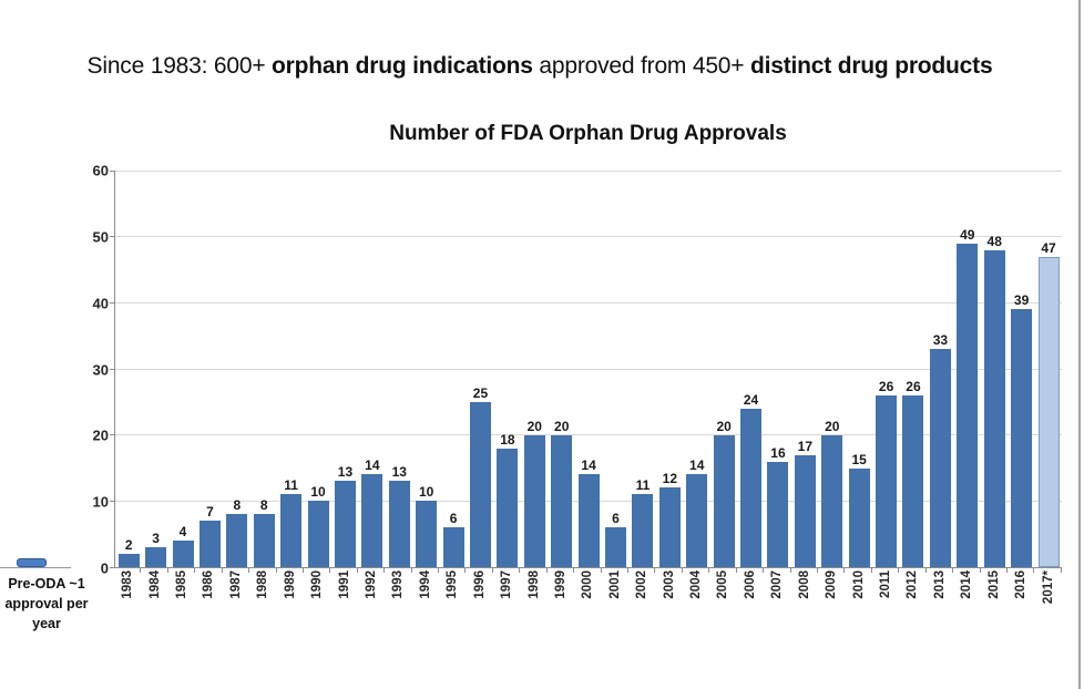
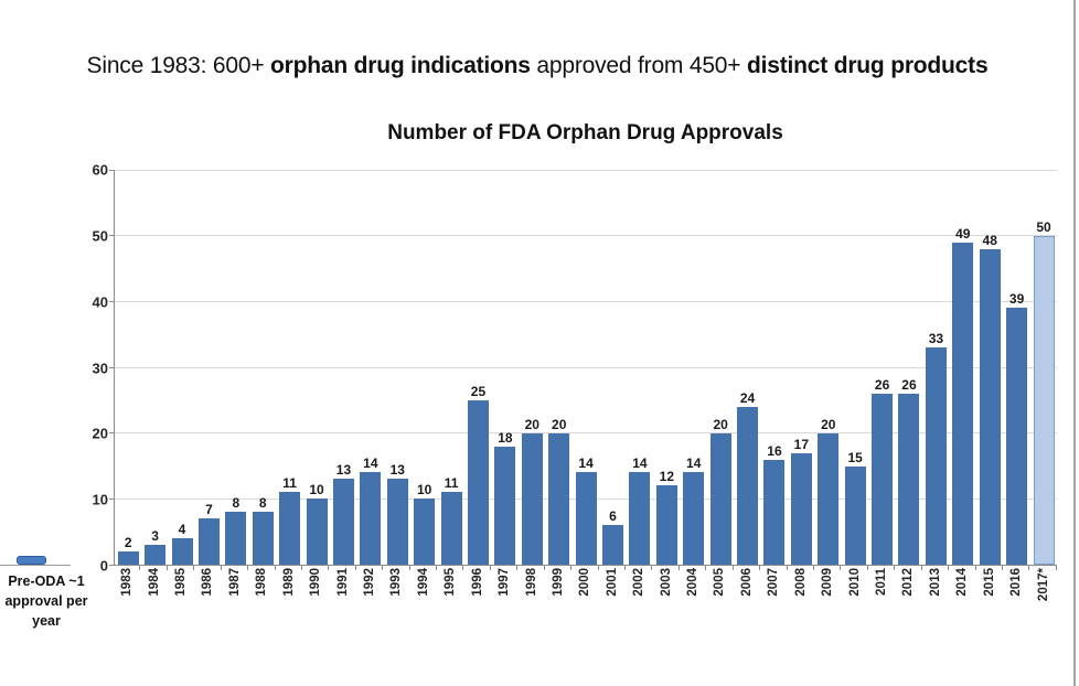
1995: 6 -> 11
2002: 11 -> 14
2017*: 47 -> 50
